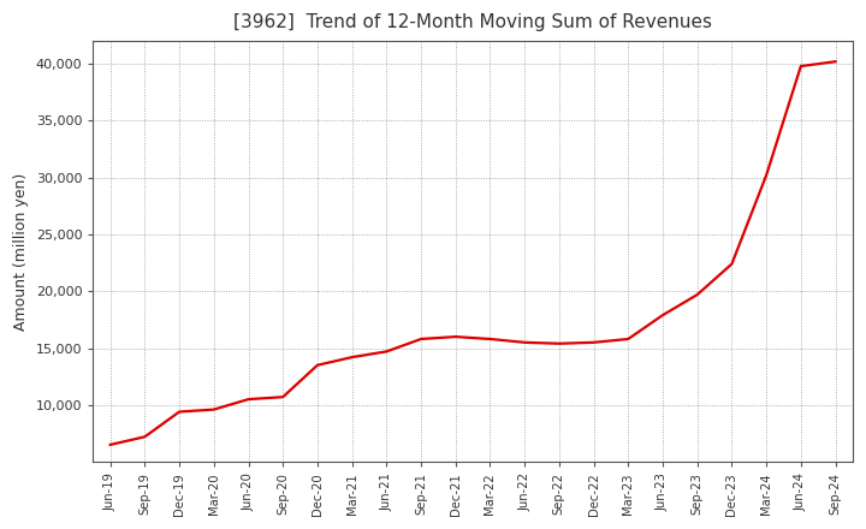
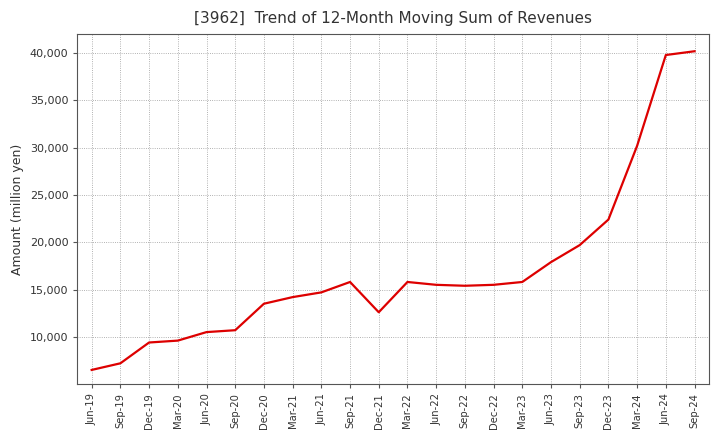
Dec-21: 16,000 -> 12,600
